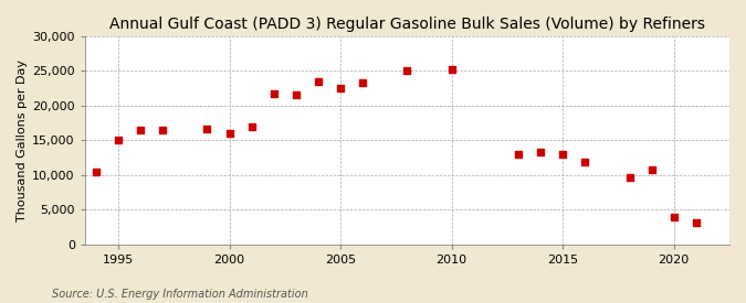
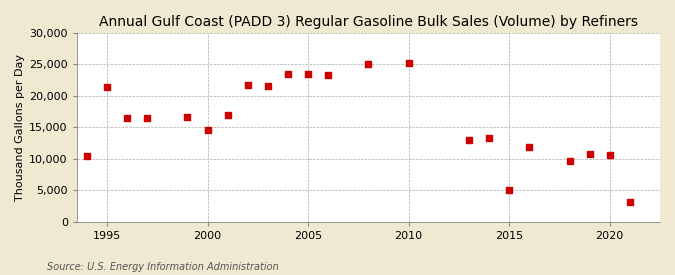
1995: 15,000 -> 21,400
2000: 16,000 -> 14,600
2005: 22,500 -> 23,400
2015: 13,000 -> 5,000
2020: 4,000 -> 10,600
